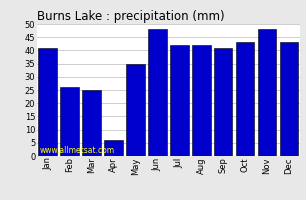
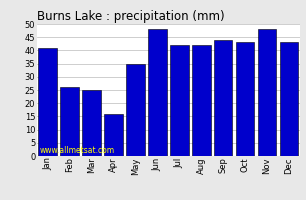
Apr: 6 -> 16
Sep: 41 -> 44
